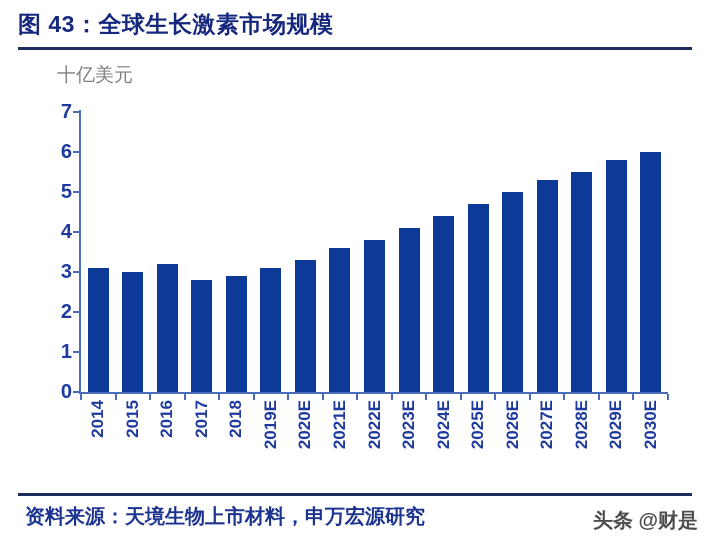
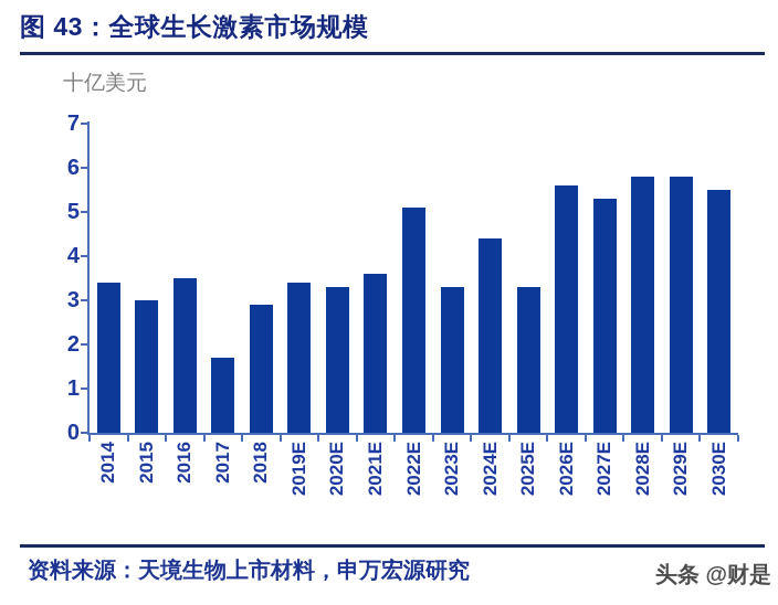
2014: 3.1 -> 3.4
2016: 3.2 -> 3.5
2017: 2.8 -> 1.7
2019E: 3.1 -> 3.4
2022E: 3.8 -> 5.1
2023E: 4.1 -> 3.3
2025E: 4.7 -> 3.3
2026E: 5.0 -> 5.6
2028E: 5.5 -> 5.8
2030E: 6.0 -> 5.5
